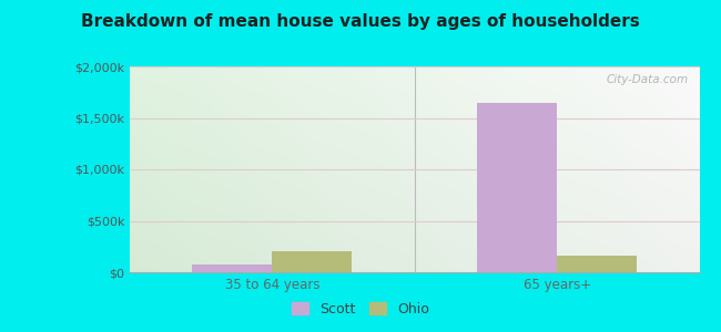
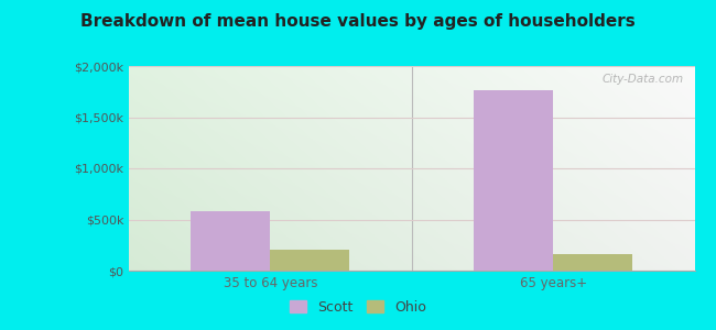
Scott/35 to 64 years: $80k -> $580k
Scott/65 years+: $1,650k -> $1,760k
